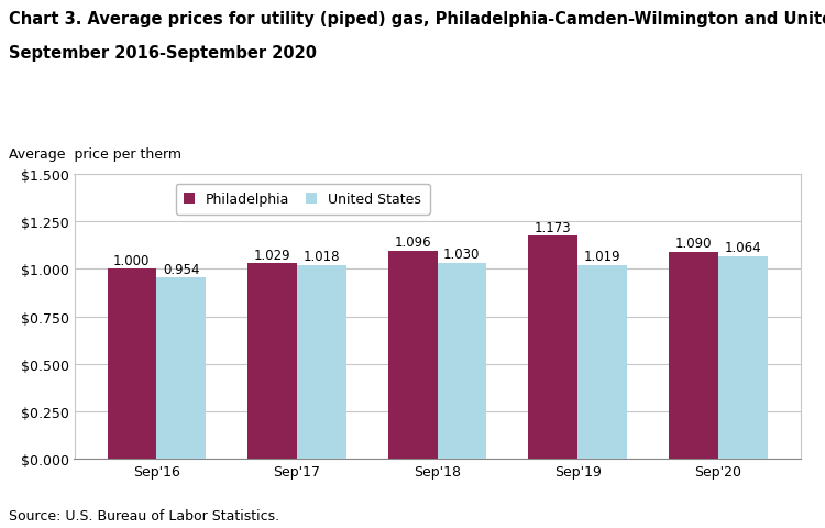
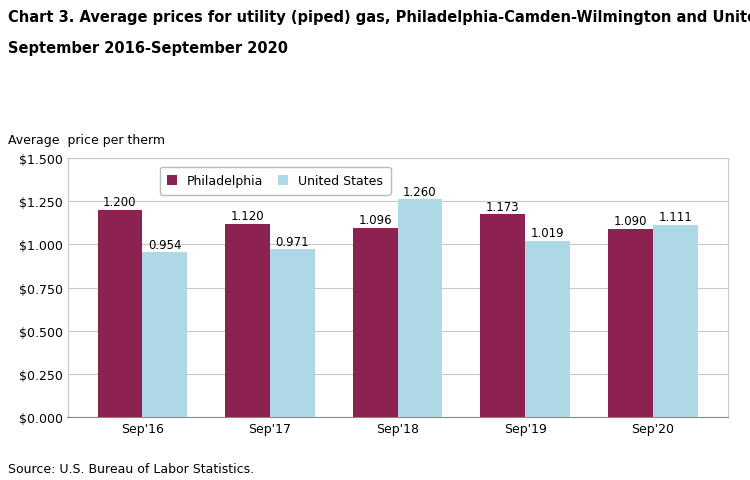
Philadelphia/Sep'16: 1.000 -> 1.200
Philadelphia/Sep'17: 1.029 -> 1.120
United States/Sep'17: 1.018 -> 0.971
United States/Sep'18: 1.030 -> 1.260
United States/Sep'20: 1.064 -> 1.111
